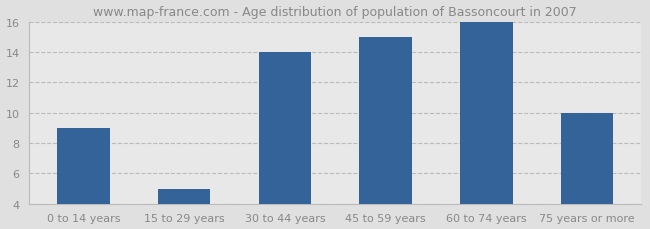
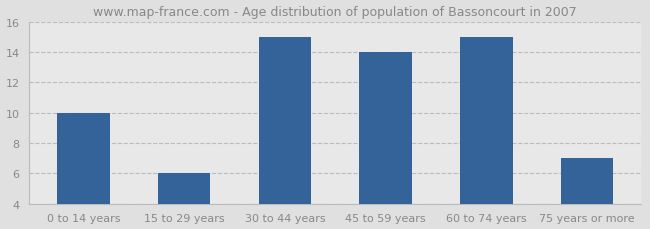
0 to 14 years: 9 -> 10
15 to 29 years: 5 -> 6
30 to 44 years: 14 -> 15
45 to 59 years: 15 -> 14
60 to 74 years: 16 -> 15
75 years or more: 10 -> 7
